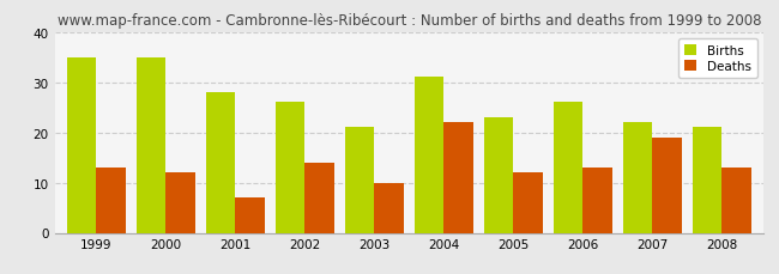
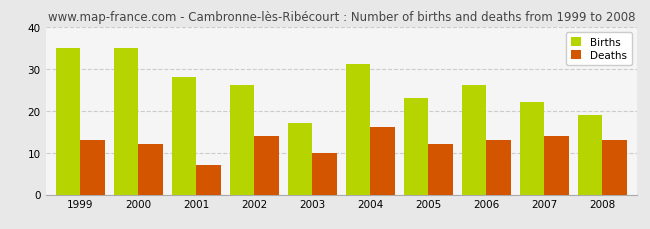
Births/2003: 21 -> 17
Deaths/2004: 22 -> 16
Deaths/2007: 19 -> 14
Births/2008: 21 -> 19
